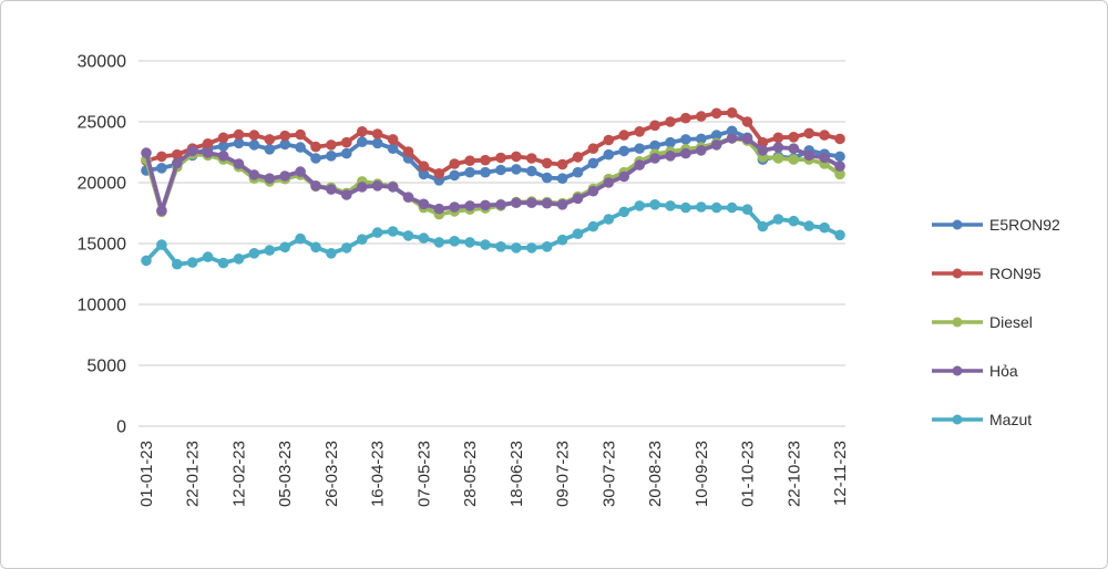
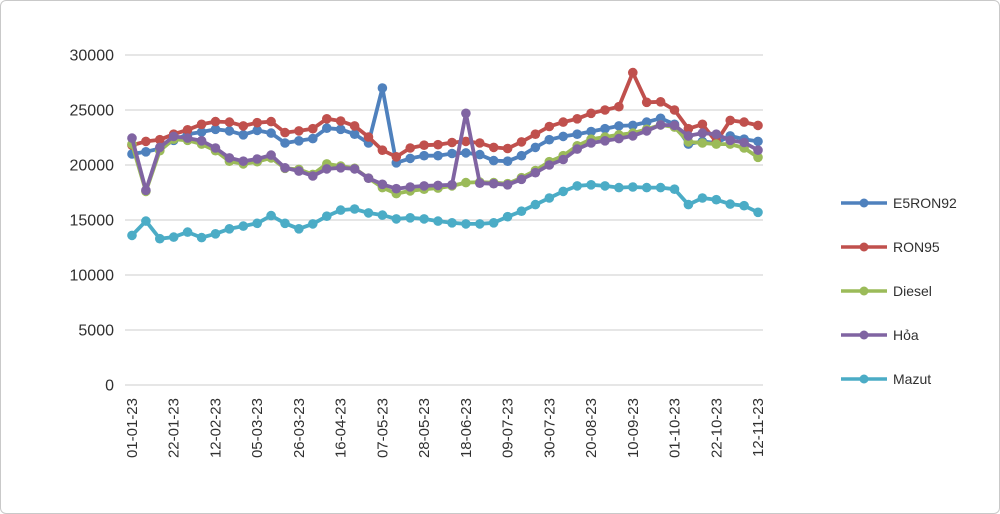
E5RON92/07-05-23: 20700 -> 27000
Hỏa/18-06-23: 18400 -> 24700
RON95/10-09-23: 25400 -> 28400
RON95/22-10-23: 23800 -> 22100
